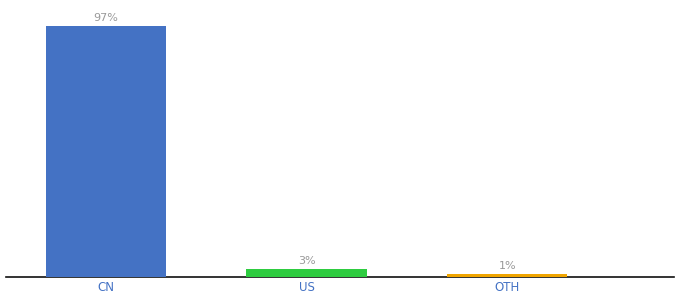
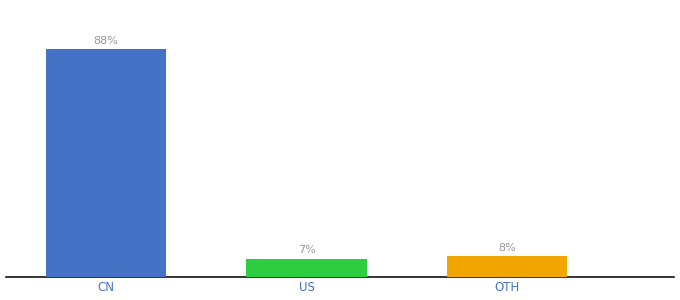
CN: 97% -> 88%
US: 3% -> 7%
OTH: 1% -> 8%
